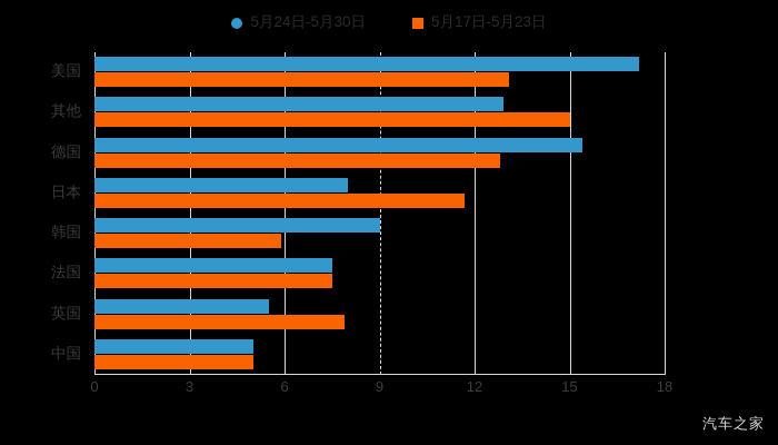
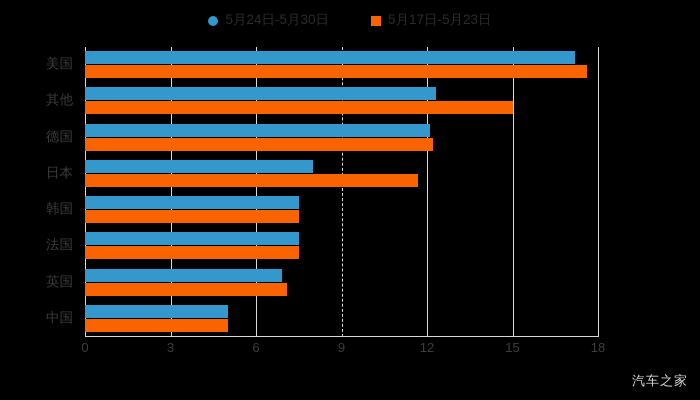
5月17日-5月23日/美国: 13.1 -> 17.6
5月24日-5月30日/其他: 12.9 -> 12.3
5月24日-5月30日/德国: 15.4 -> 12.1
5月17日-5月23日/德国: 12.8 -> 12.2
5月24日-5月30日/韩国: 9.0 -> 7.5
5月17日-5月23日/韩国: 5.9 -> 7.5
5月24日-5月30日/英国: 5.5 -> 6.9
5月17日-5月23日/英国: 7.9 -> 7.1
